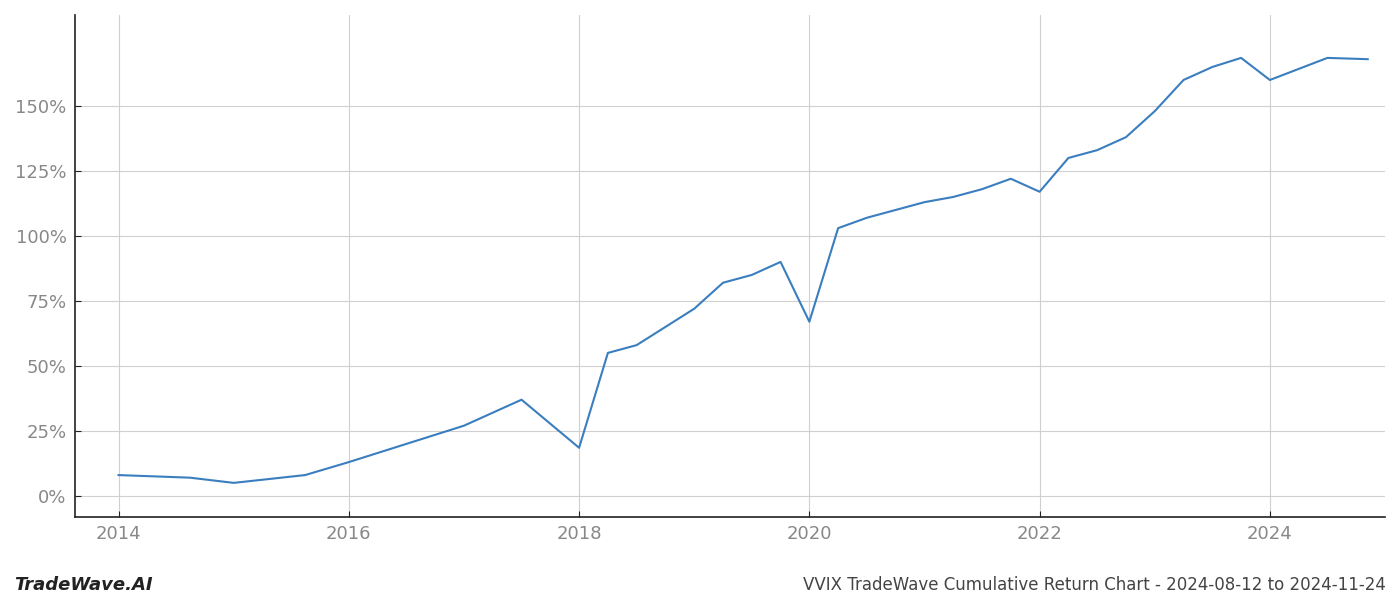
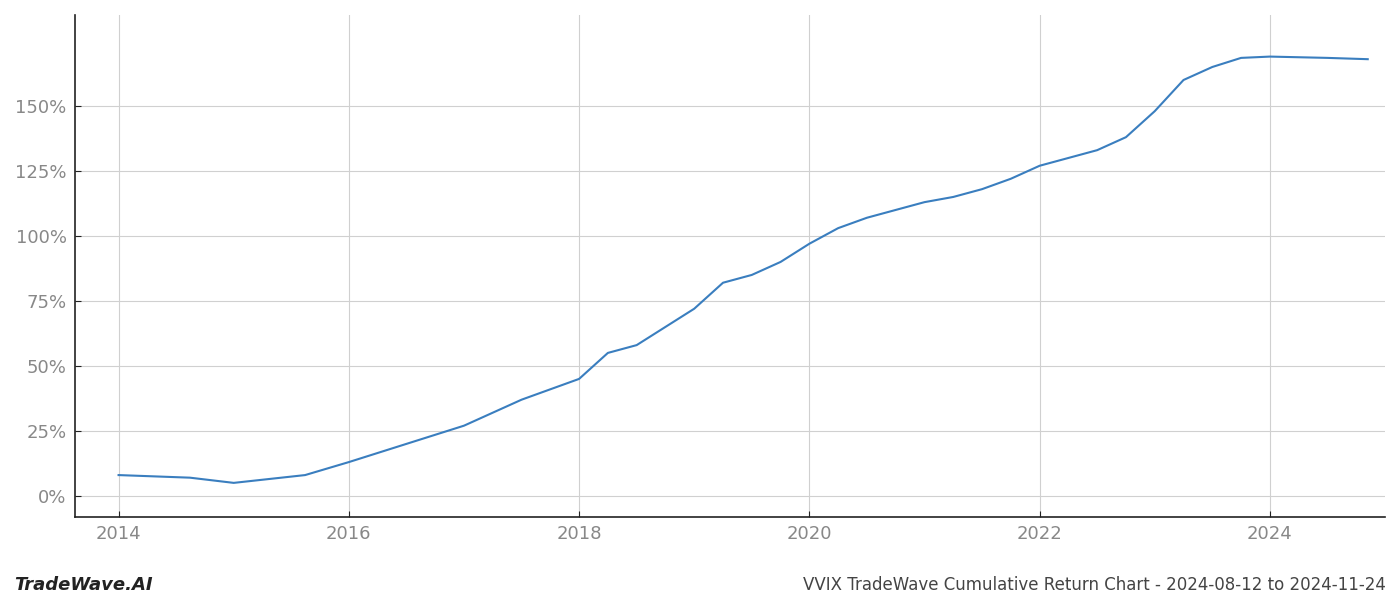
2018: 18.5% -> 45.0%
2020: 67.0% -> 97.0%
2022: 117.0% -> 127.0%
2024: 160.0% -> 169.0%
